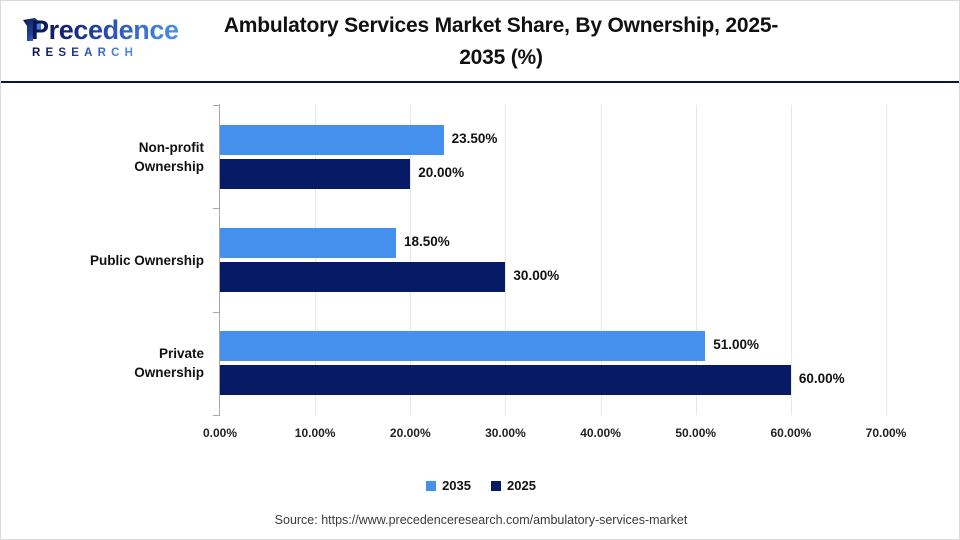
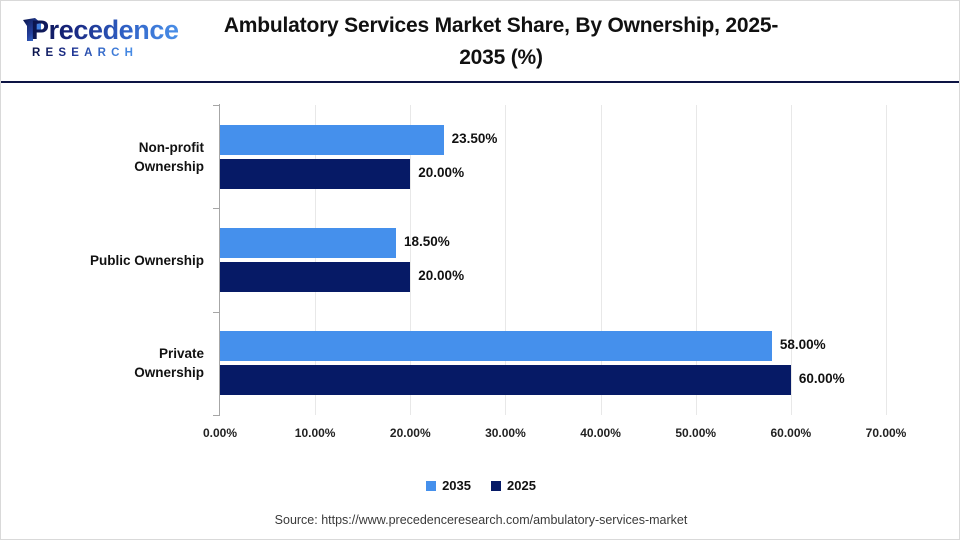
2025/Public Ownership: 30.00% -> 20.00%
2035/Private Ownership: 51.00% -> 58.00%
